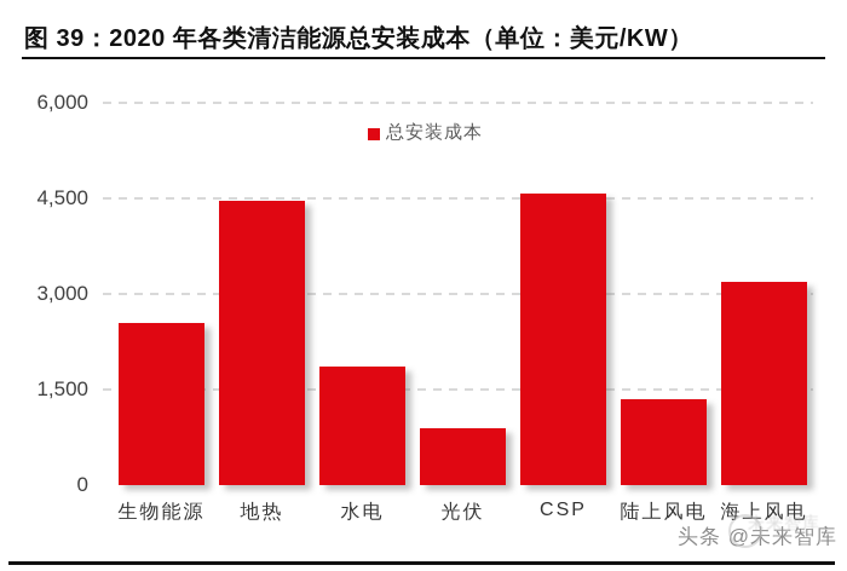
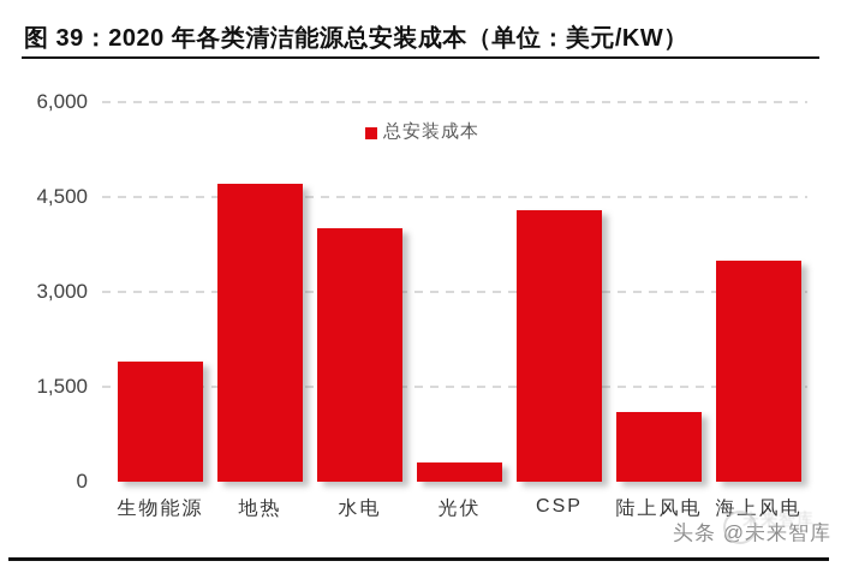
生物能源: 2500 -> 1900
地热: 4500 -> 4700
水电: 1900 -> 4000
光伏: 900 -> 300
CSP: 4600 -> 4300
陆上风电: 1400 -> 1100
海上风电: 3200 -> 3500
